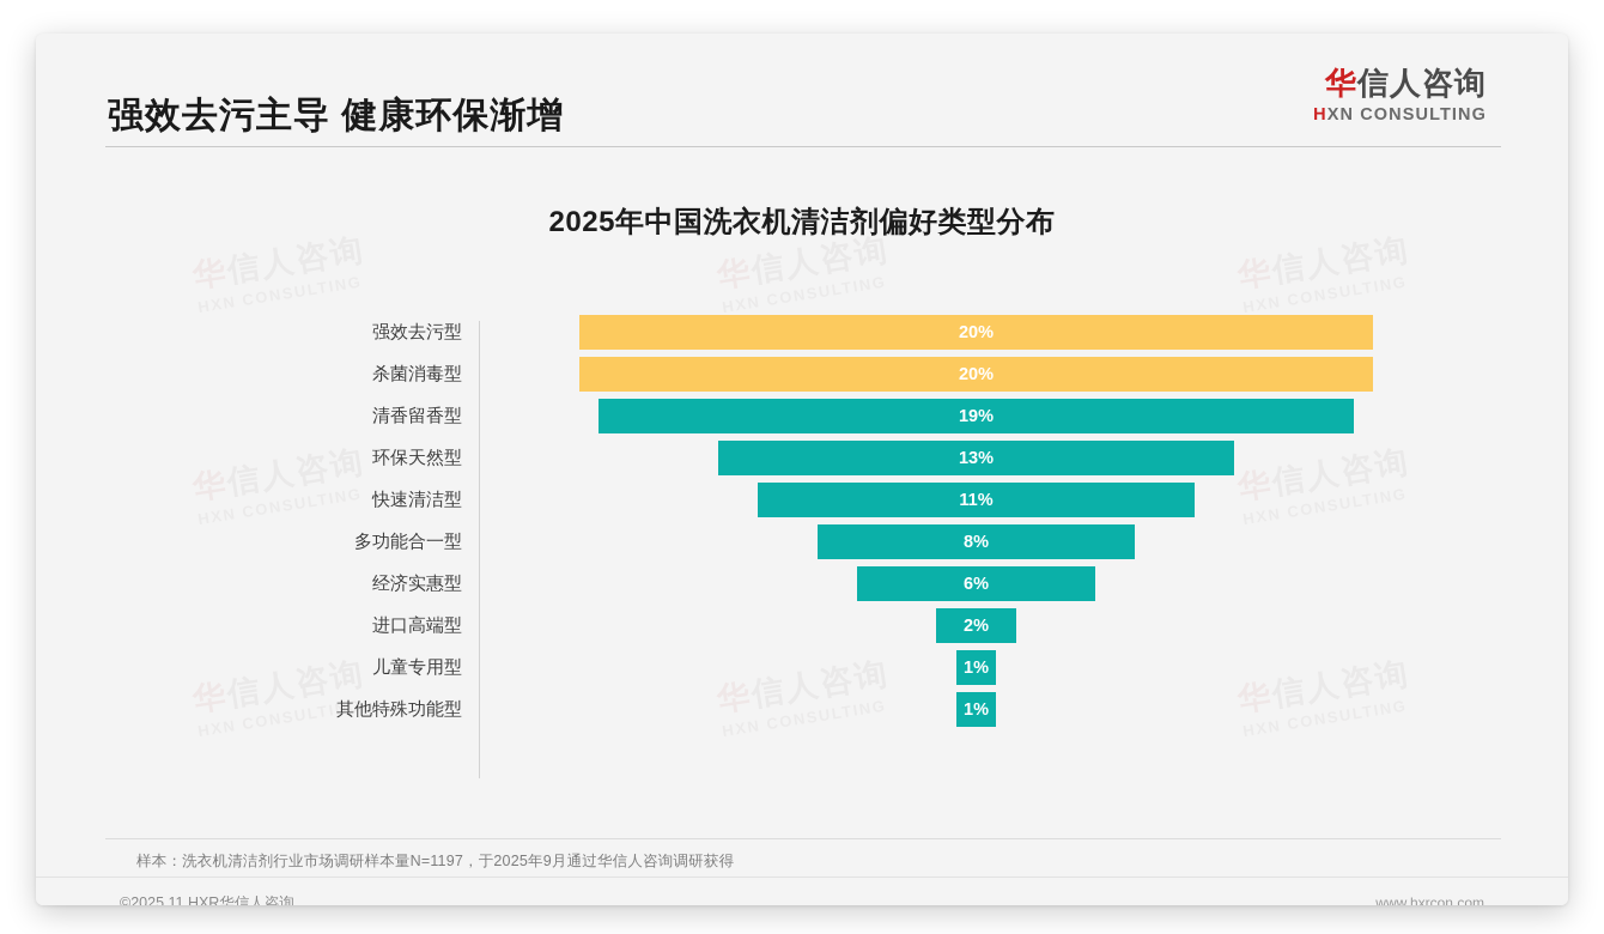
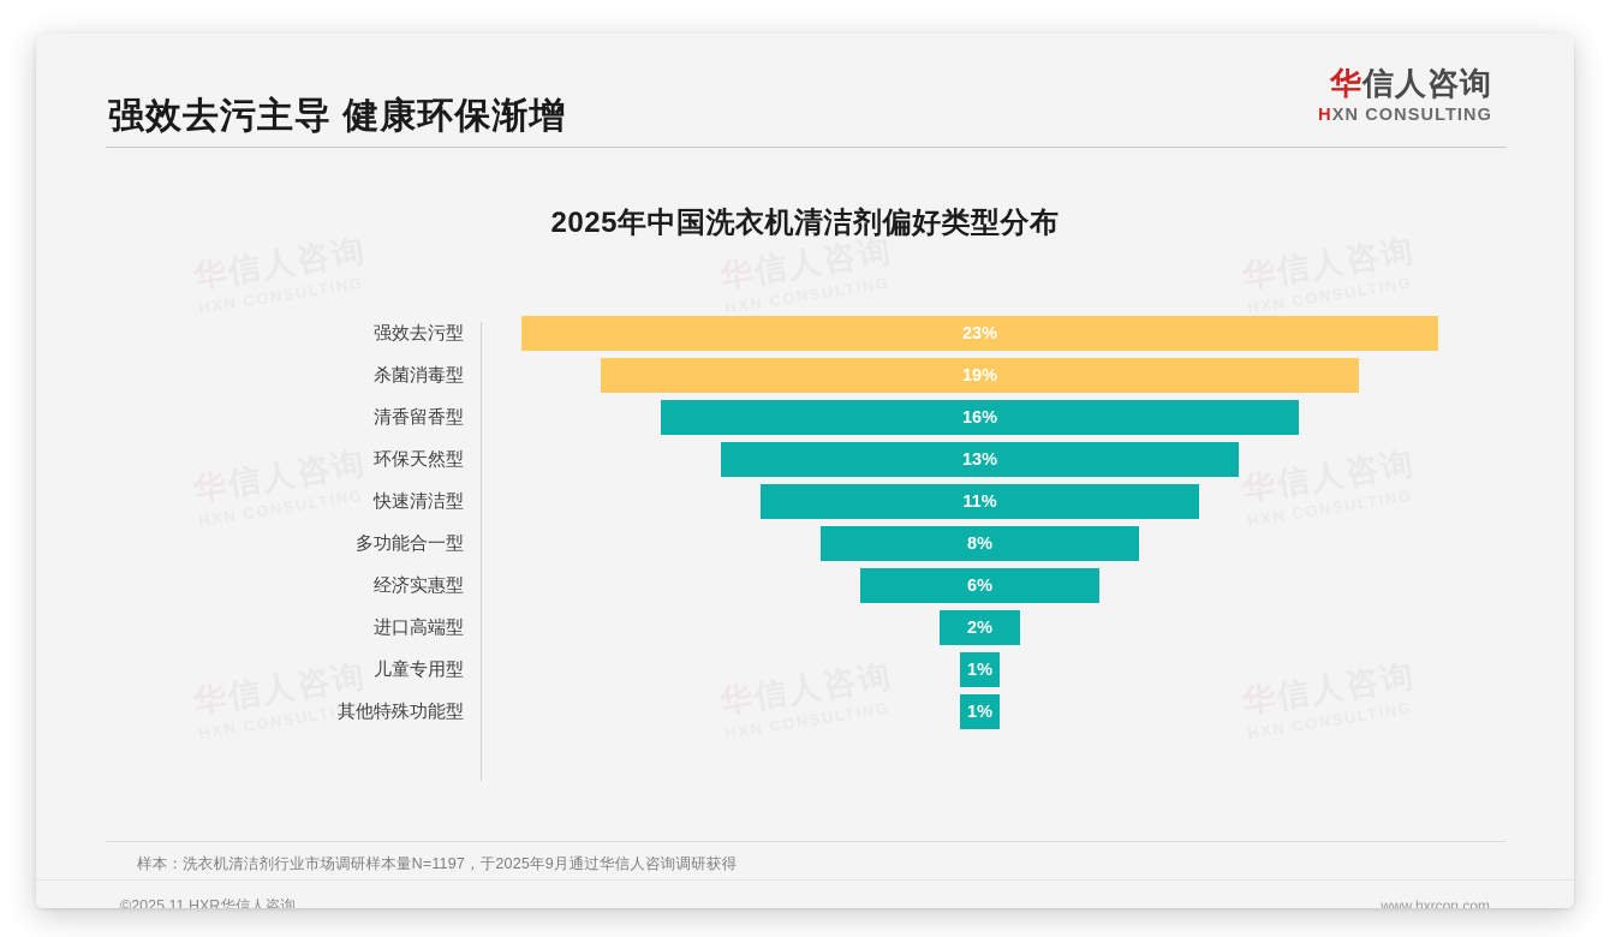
强效去污型: 20% -> 23%
杀菌消毒型: 20% -> 19%
清香留香型: 19% -> 16%
